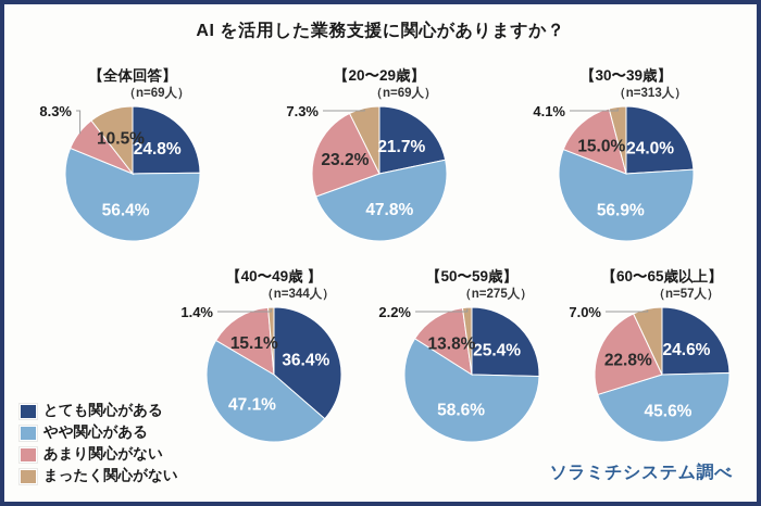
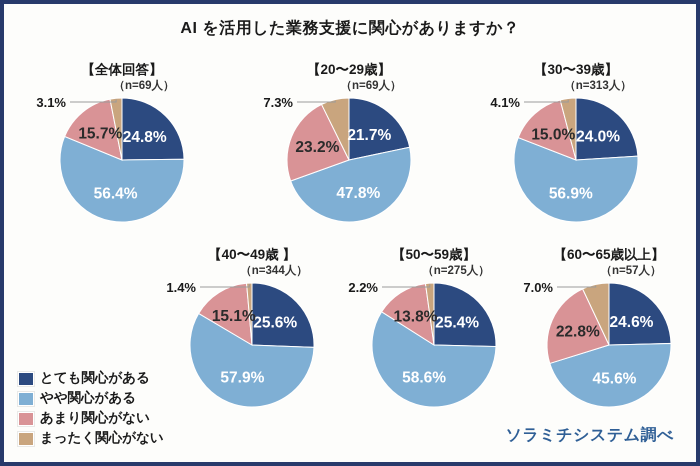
【全体回答】/あまり関心がない: 8.3% -> 15.7%
【全体回答】/まったく関心がない: 10.5% -> 3.1%
【40〜49歳 】/とても関心がある: 36.4% -> 25.6%
【40〜49歳 】/やや関心がある: 47.1% -> 57.9%
